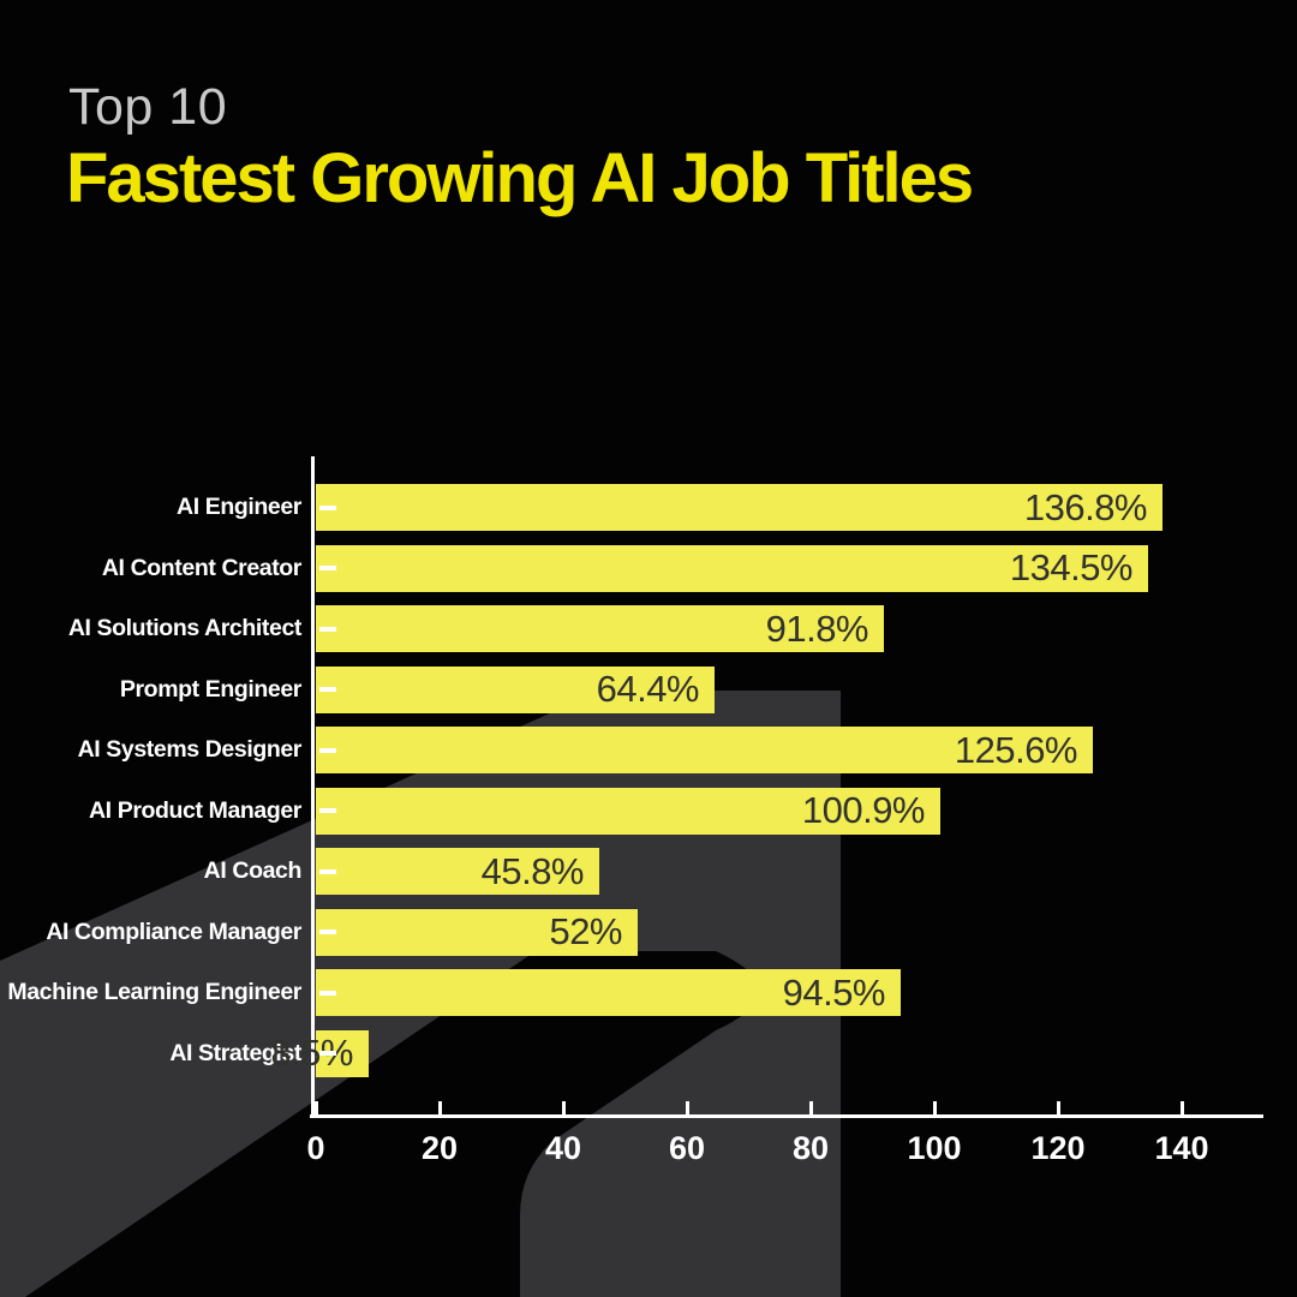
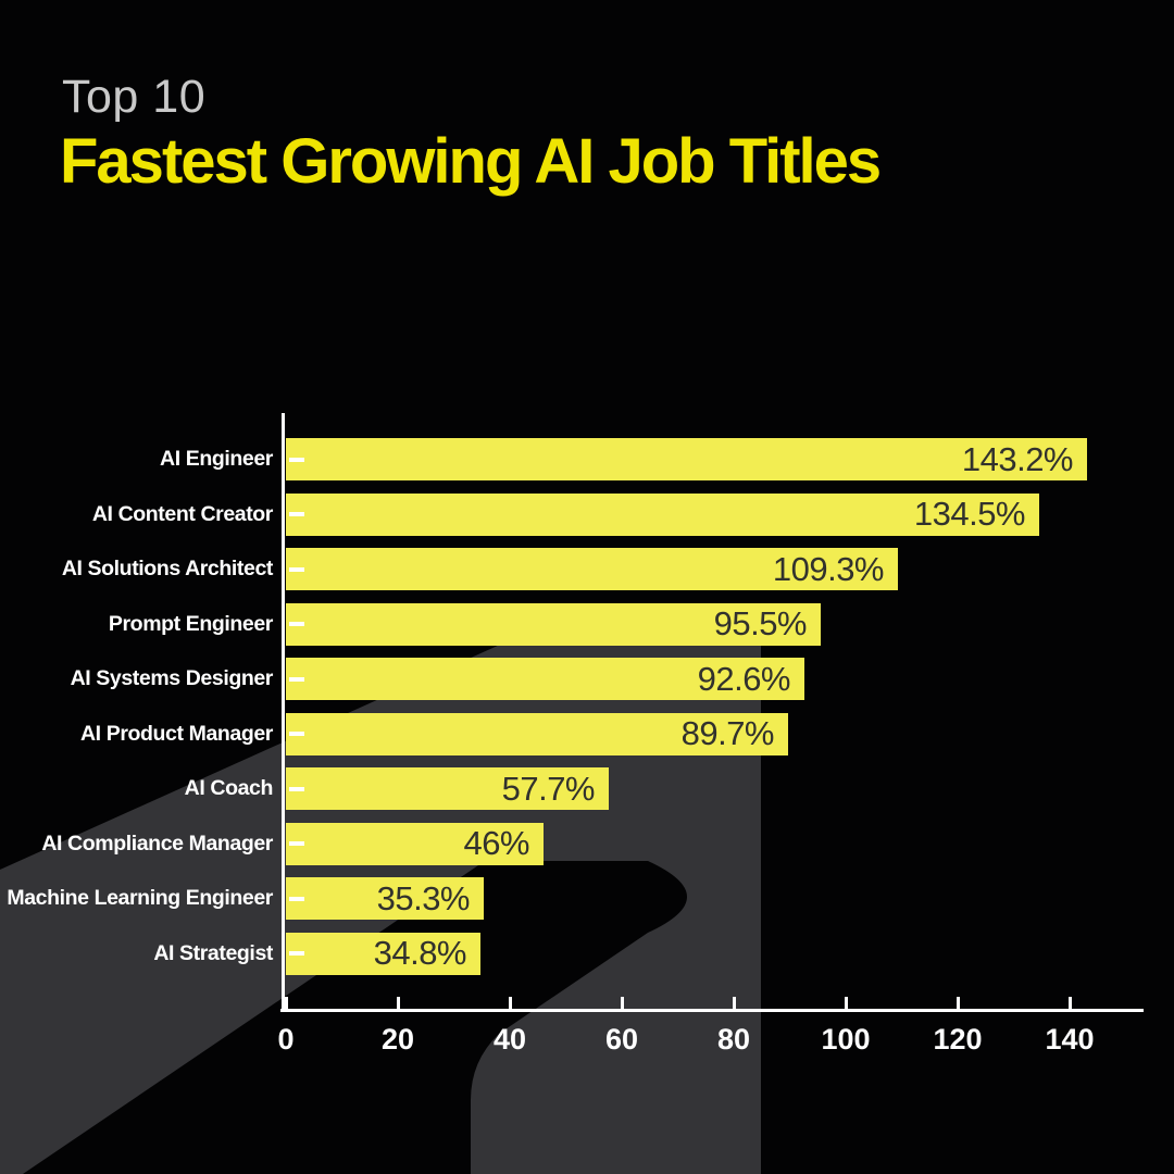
AI Engineer: 136.8% -> 143.2%
AI Solutions Architect: 91.8% -> 109.3%
Prompt Engineer: 64.4% -> 95.5%
AI Systems Designer: 125.6% -> 92.6%
AI Product Manager: 100.9% -> 89.7%
AI Coach: 45.8% -> 57.7%
AI Compliance Manager: 52% -> 46%
Machine Learning Engineer: 94.5% -> 35.3%
AI Strategist: 8.5% -> 34.8%
